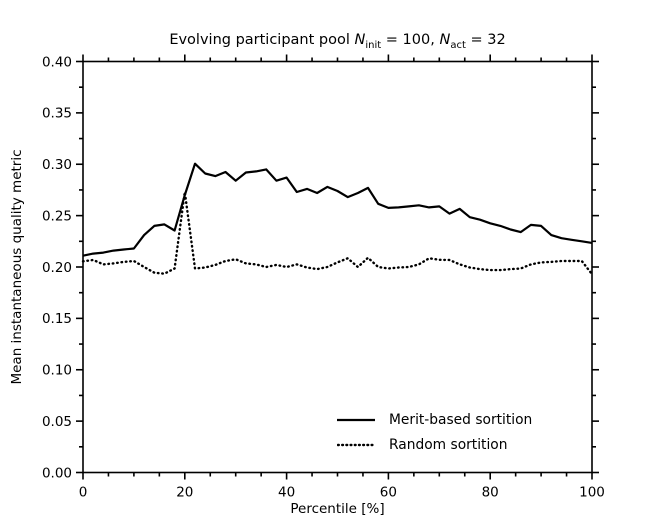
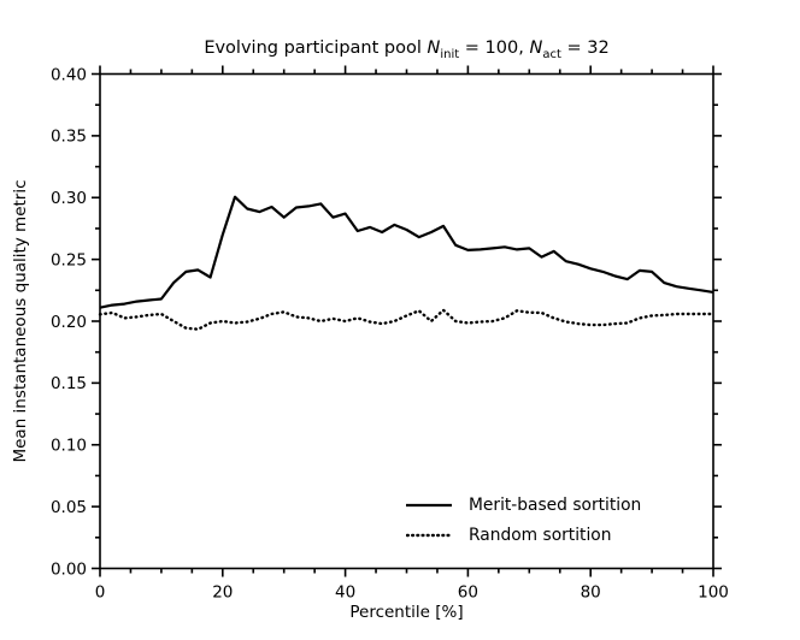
Random sortition/20: 0.273 -> 0.200
Random sortition/100: 0.193 -> 0.206
